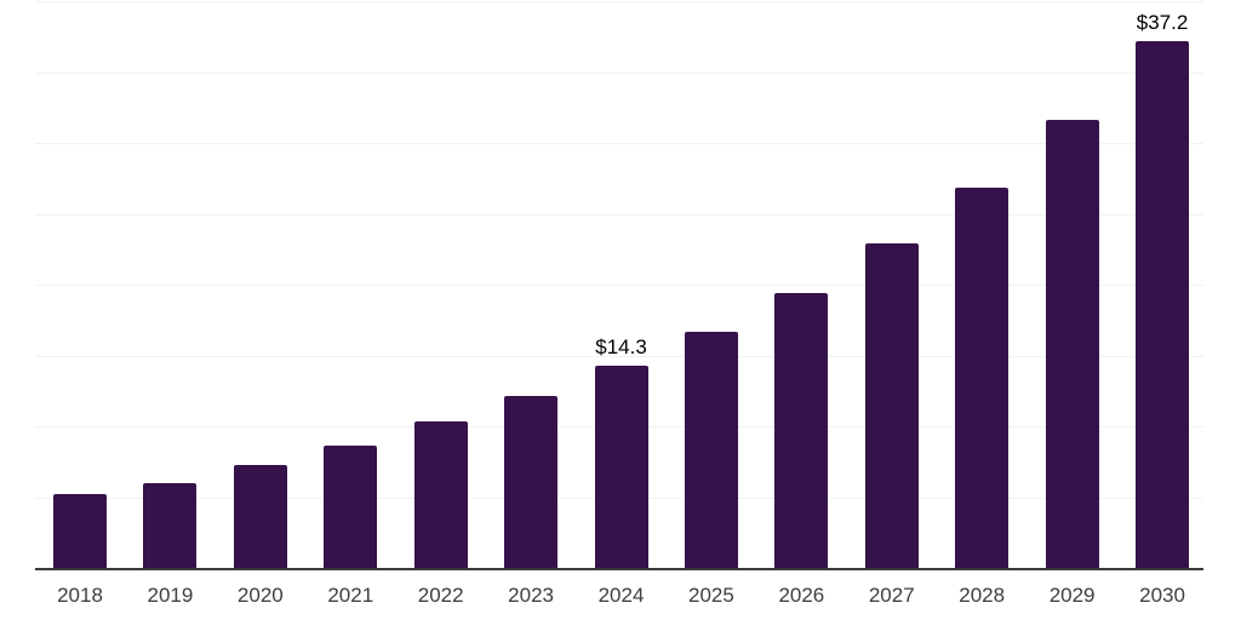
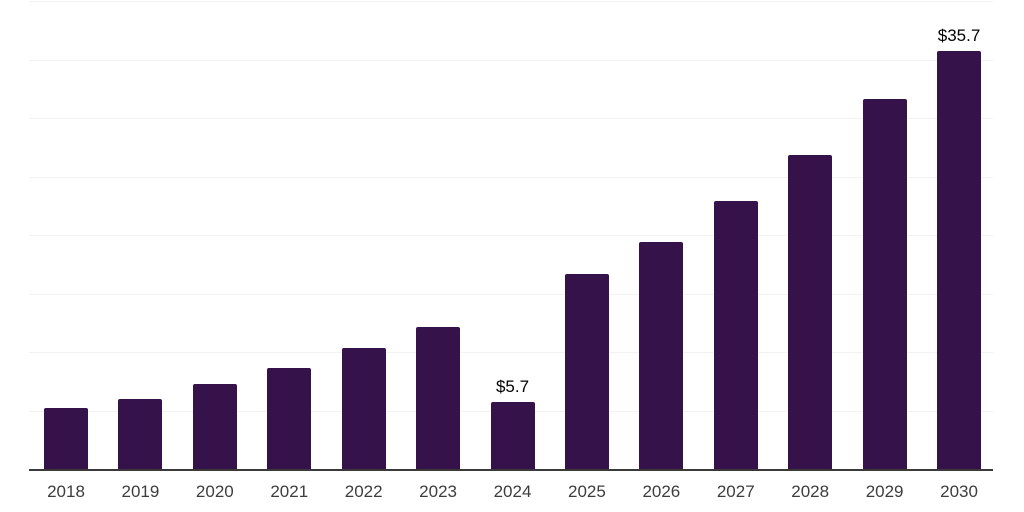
2024: $14.3 -> $5.7
2030: $37.2 -> $35.7
